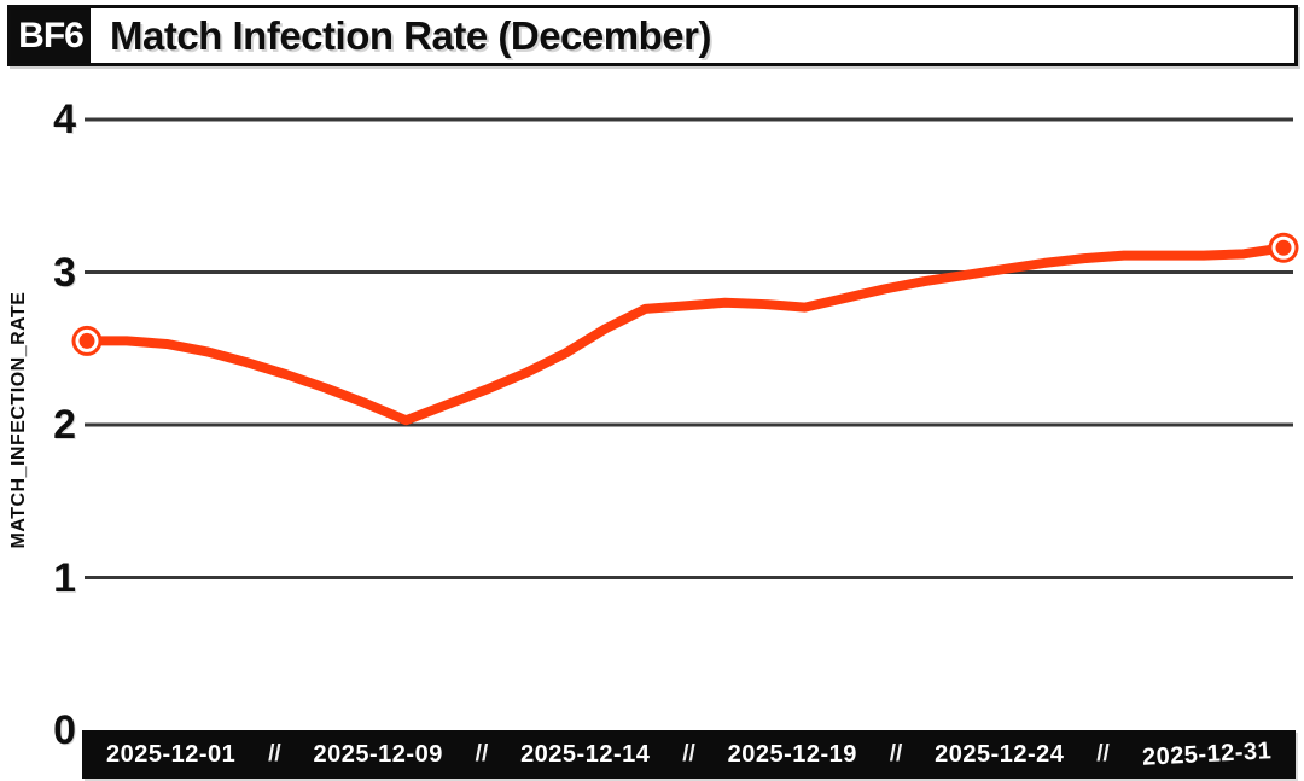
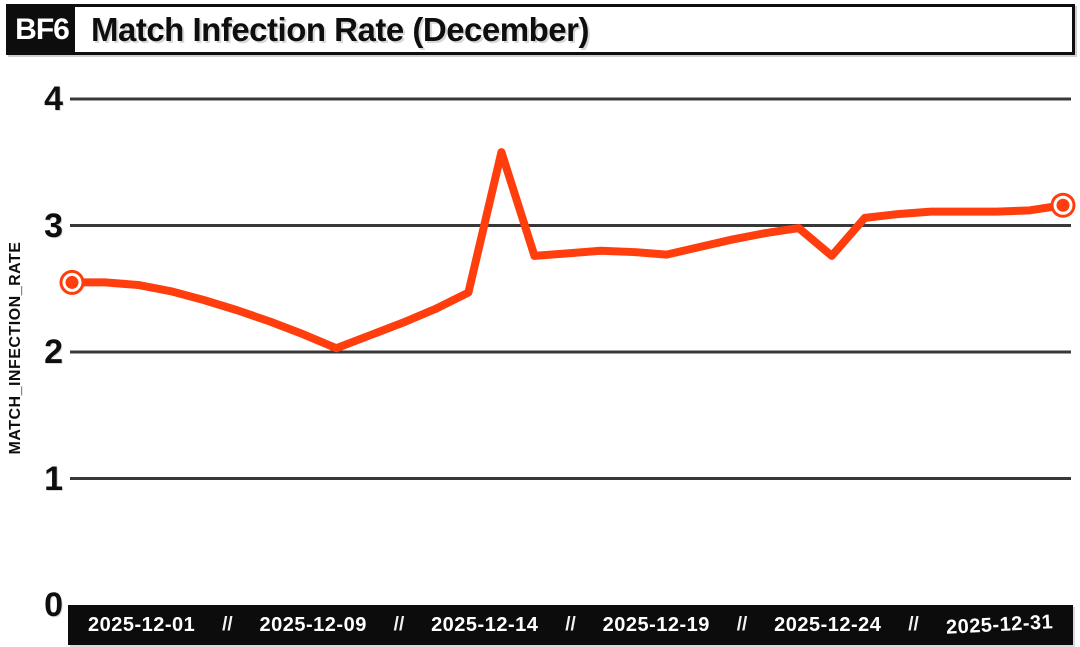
2025-12-14: 2.63 -> 3.58
2025-12-24: 3.02 -> 2.76
